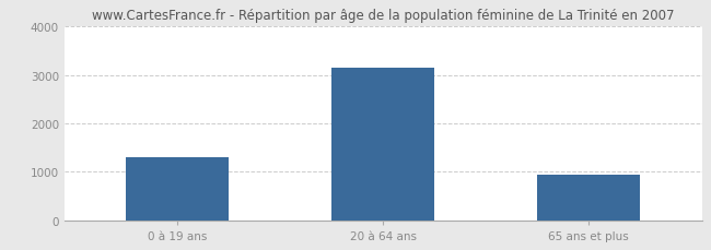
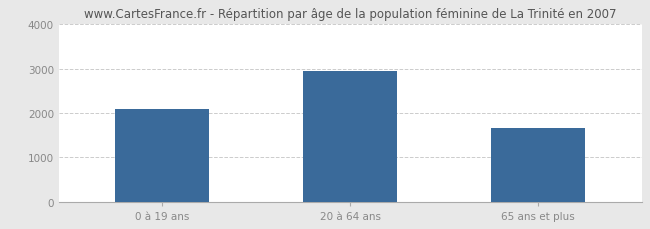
0 à 19 ans: 1310 -> 2100
20 à 64 ans: 3160 -> 2950
65 ans et plus: 950 -> 1650
